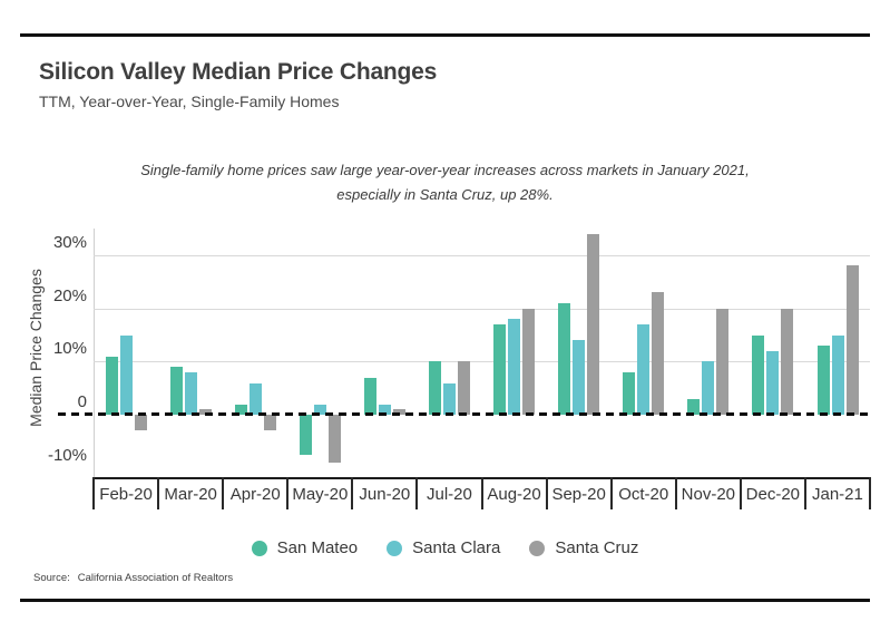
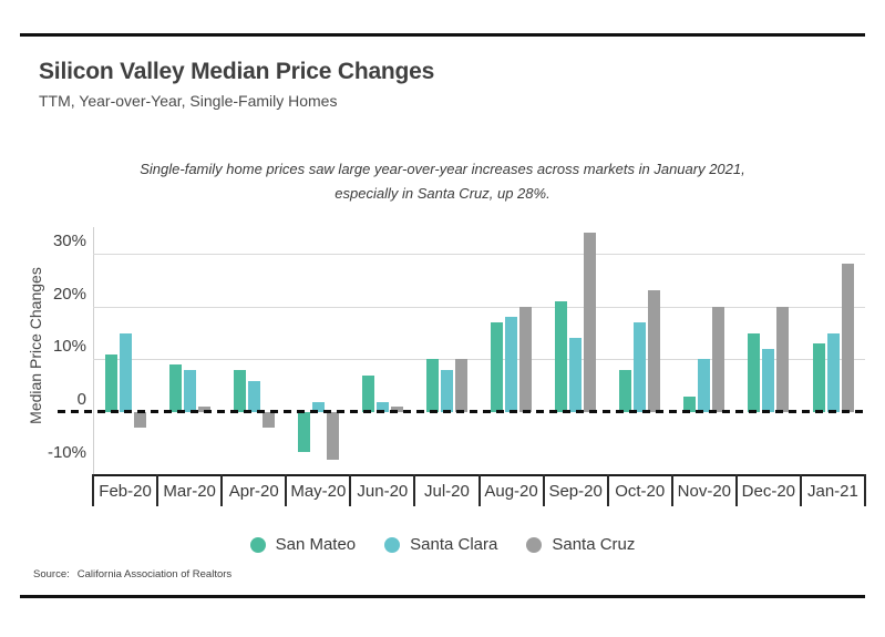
San Mateo/Apr-20: 2% -> 8%
Santa Clara/Jul-20: 6% -> 8%
